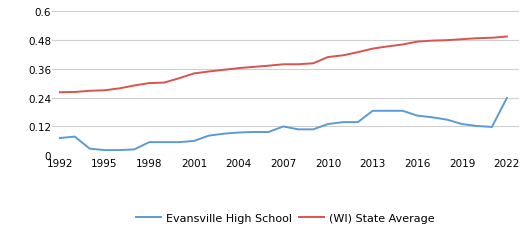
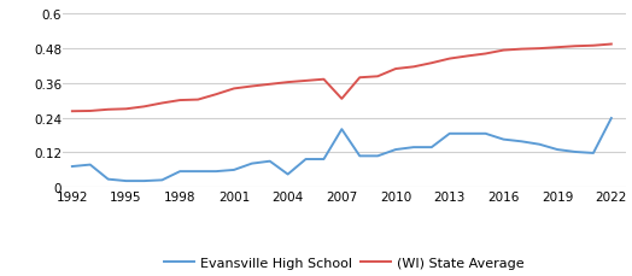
Evansville High School/2004: 0.095 -> 0.045
Evansville High School/2007: 0.120 -> 0.200
(WI) State Average/2007: 0.378 -> 0.305
